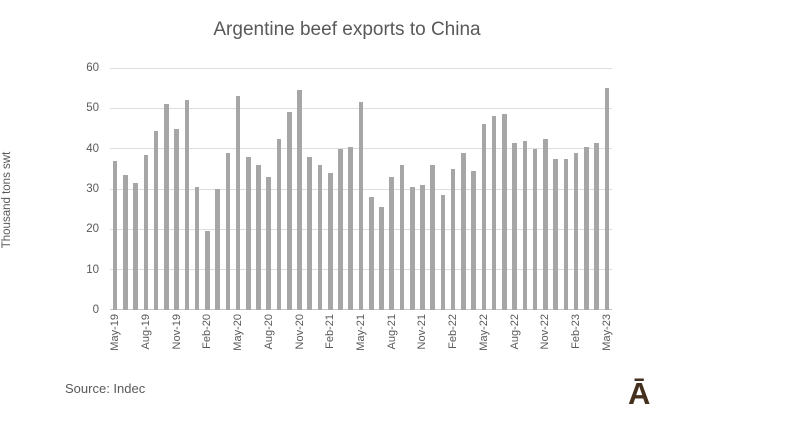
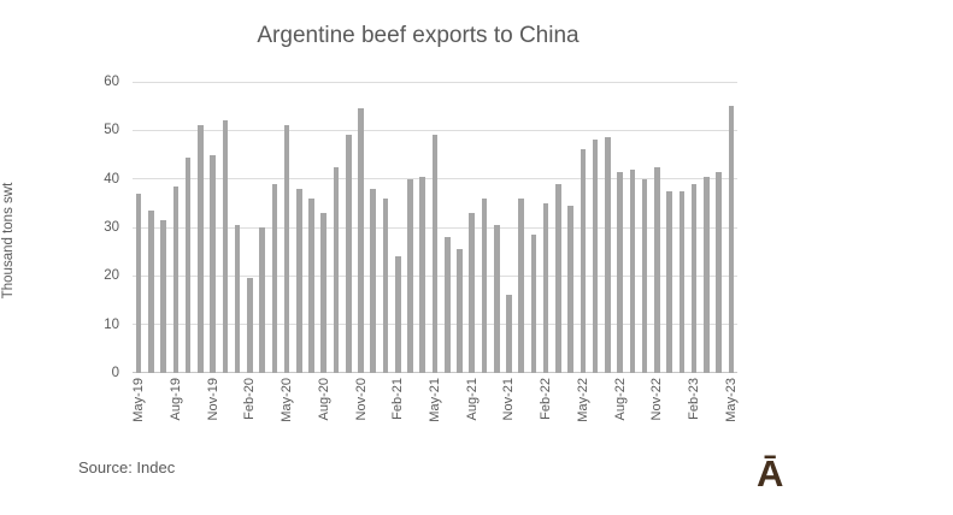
May-20: 53 -> 51
Feb-21: 34 -> 24
May-21: 52 -> 49
Nov-21: 31 -> 16
